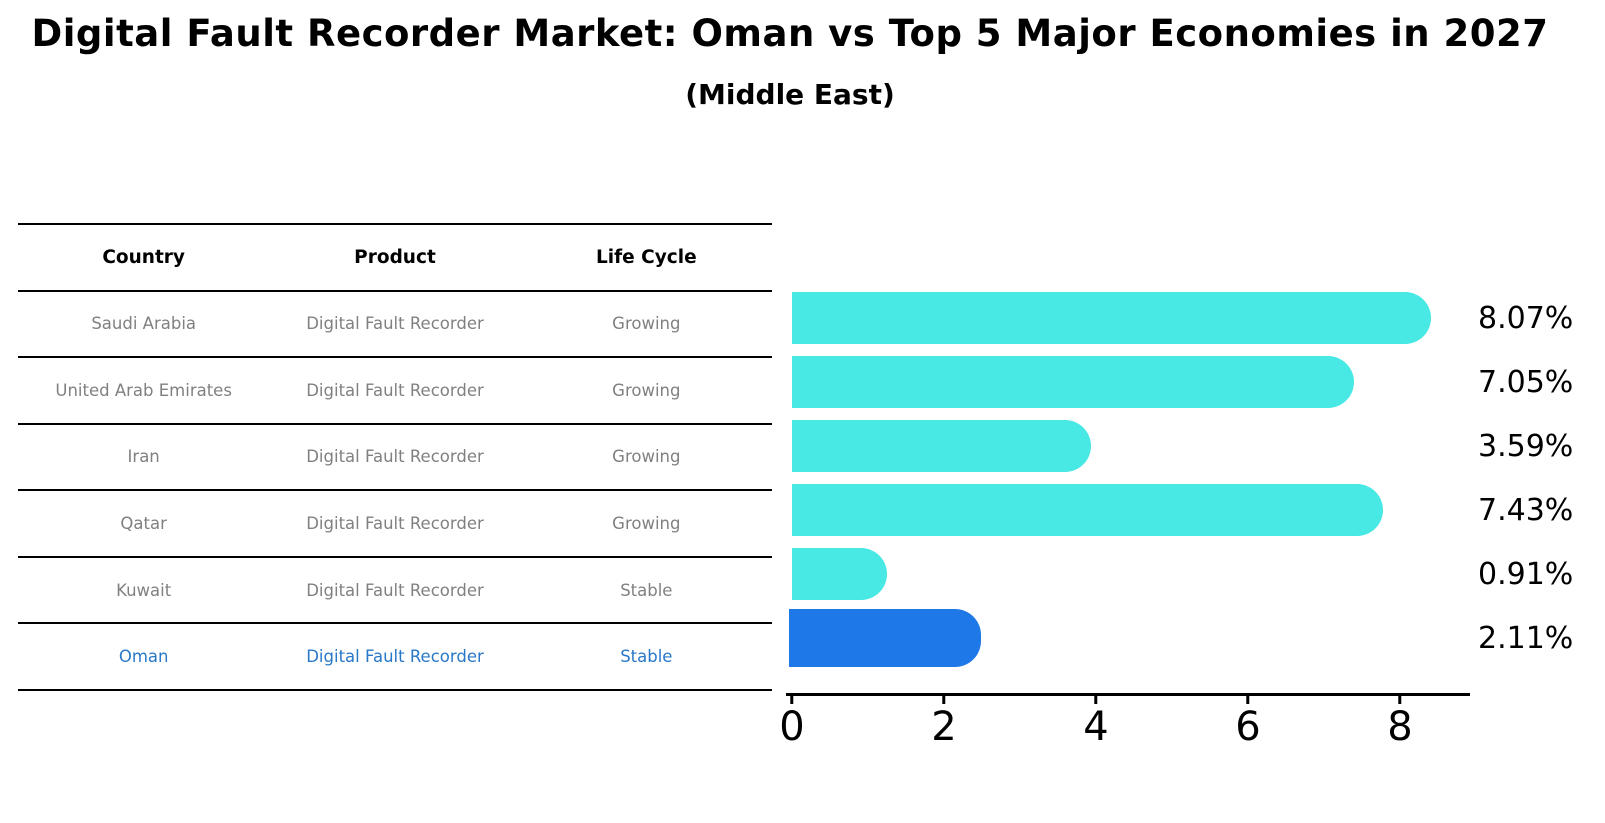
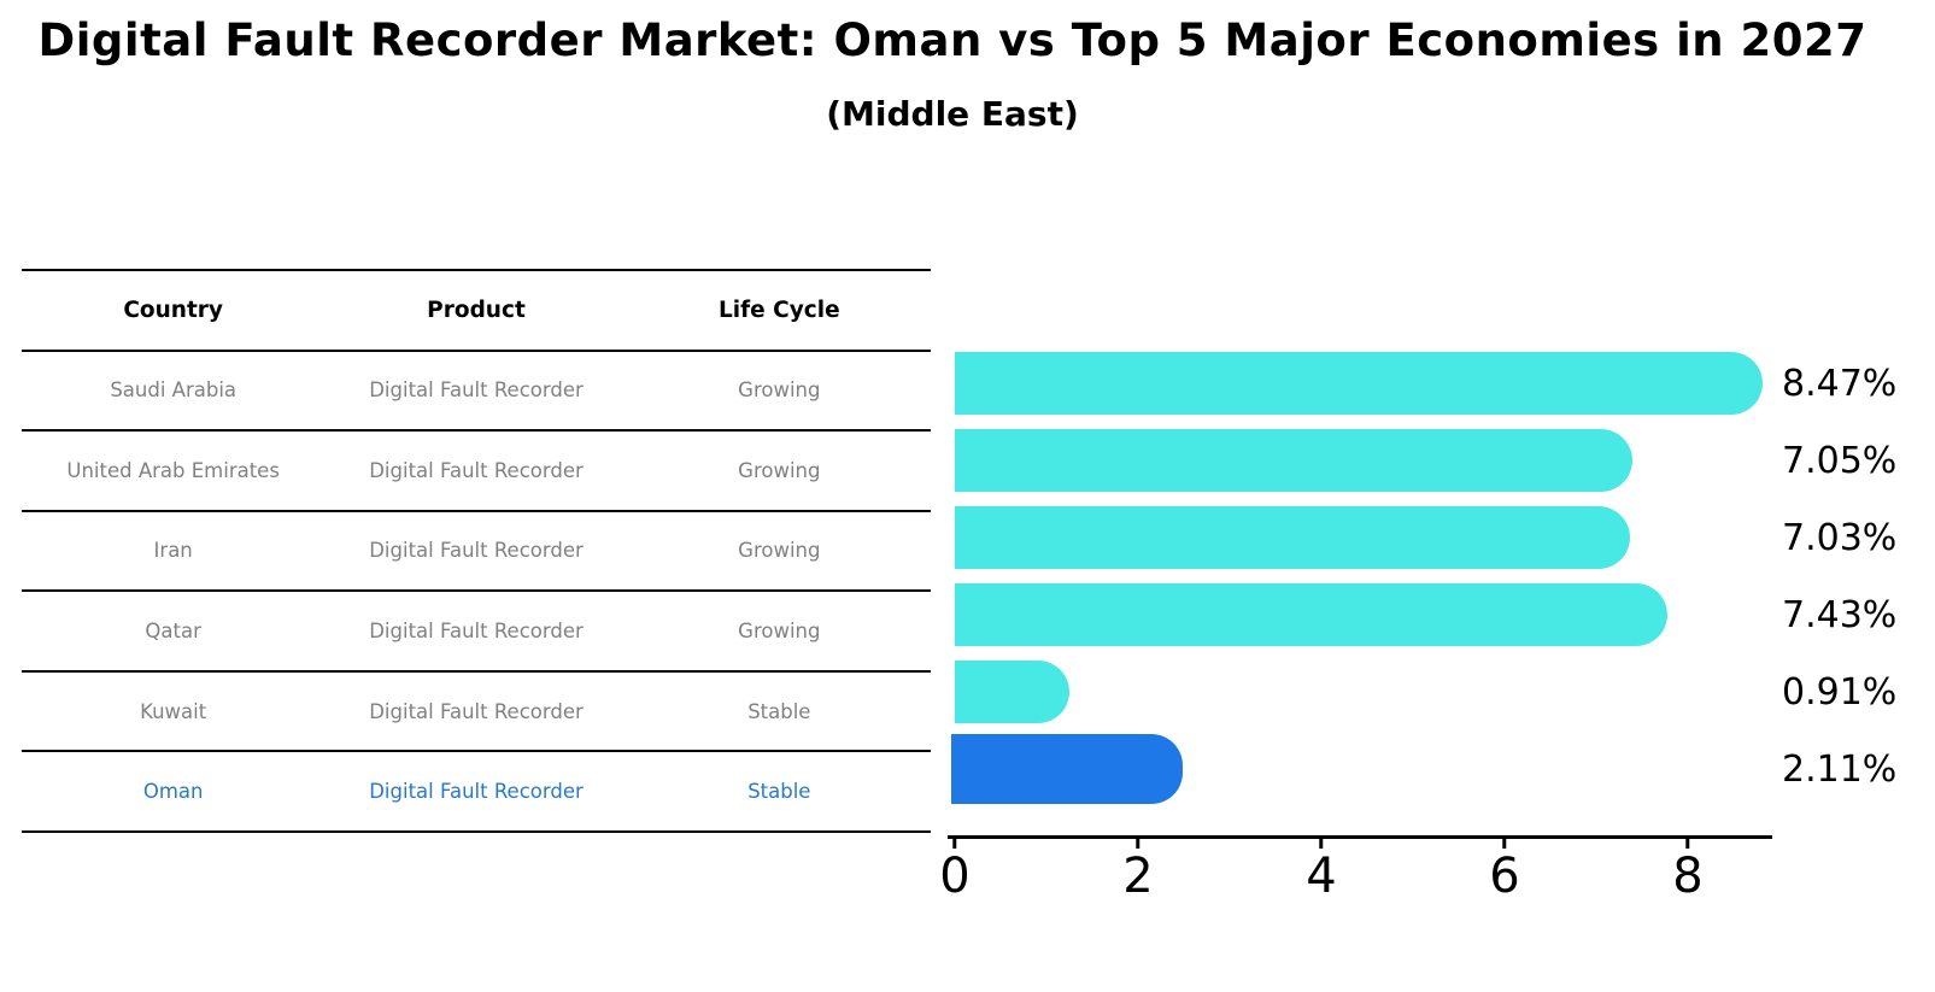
Saudi Arabia: 8.07% -> 8.47%
Iran: 3.59% -> 7.03%
